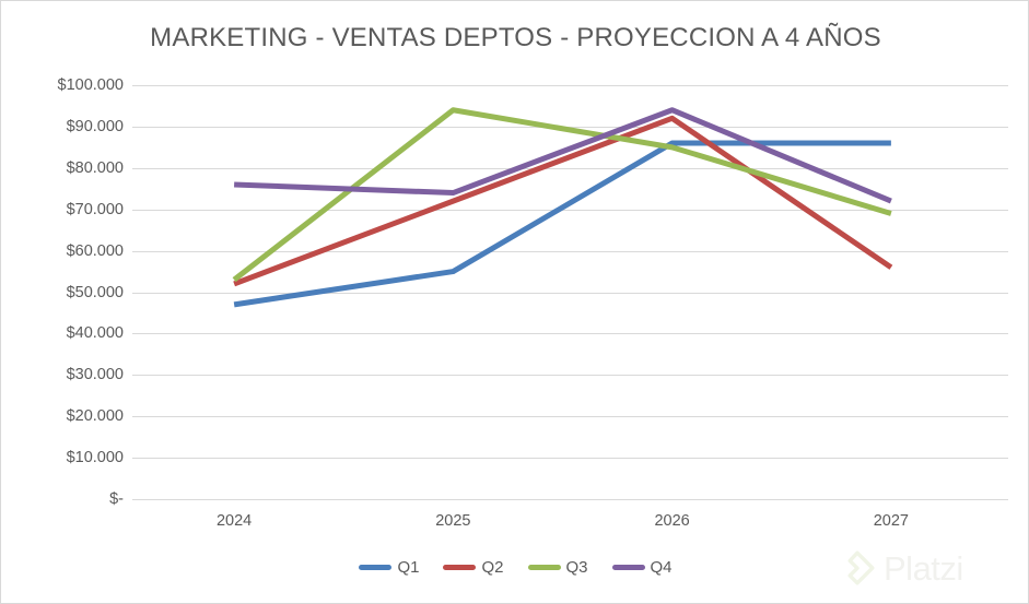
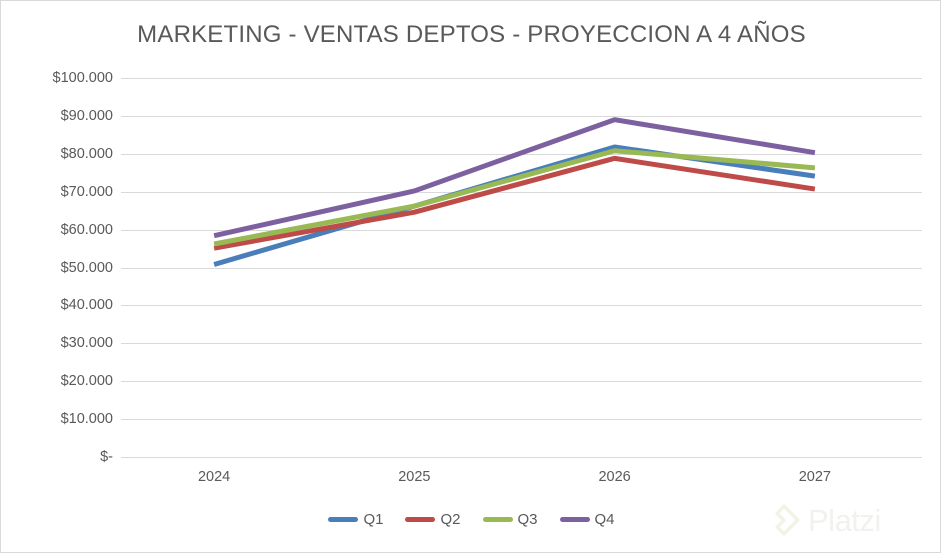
Q1/2024: $47000 -> $51000
Q2/2024: $52000 -> $55000
Q3/2024: $53000 -> $56000
Q4/2024: $76000 -> $58000
Q1/2025: $55000 -> $66000
Q2/2025: $72000 -> $65000
Q3/2025: $94000 -> $66000
Q4/2025: $74000 -> $70000
Q1/2026: $86000 -> $82000
Q2/2026: $92000 -> $79000
Q3/2026: $85000 -> $81000
Q4/2026: $94000 -> $89000
Q1/2027: $86000 -> $74000
Q2/2027: $56000 -> $71000
Q3/2027: $69000 -> $76000
Q4/2027: $72000 -> $80000
